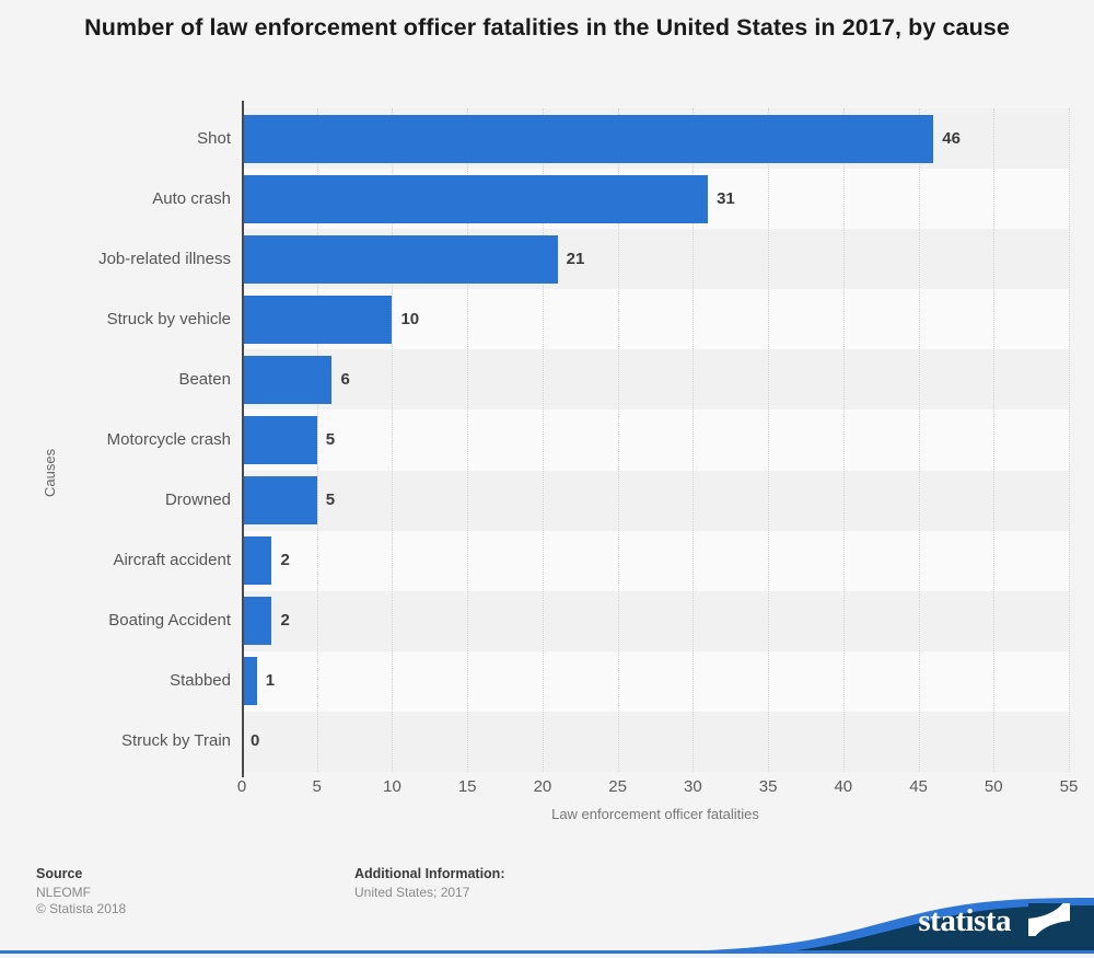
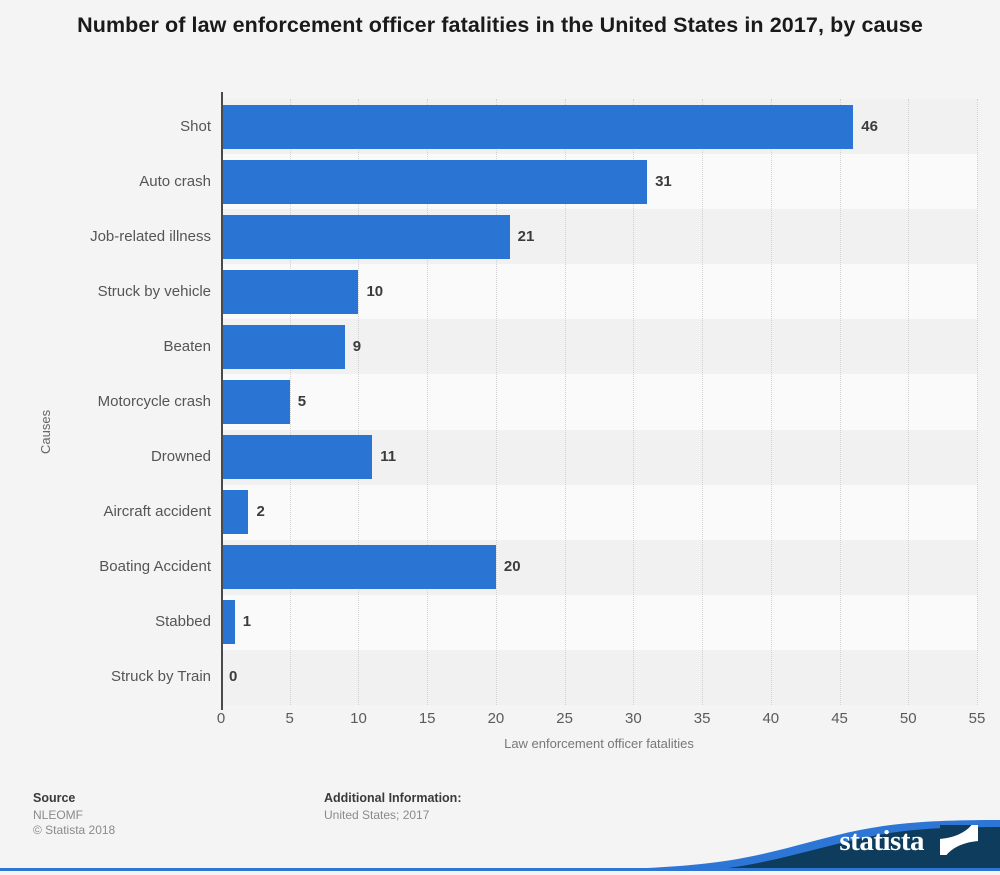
Beaten: 6 -> 9
Drowned: 5 -> 11
Boating Accident: 2 -> 20
